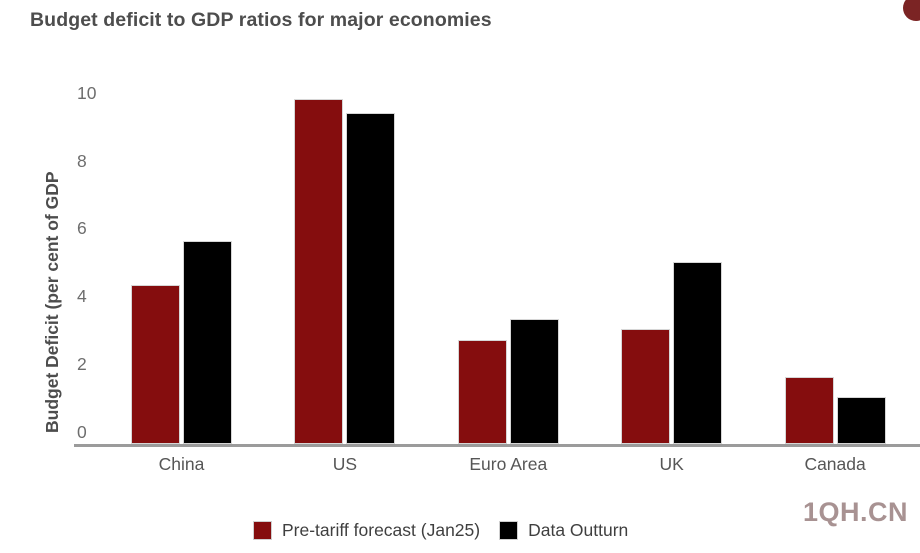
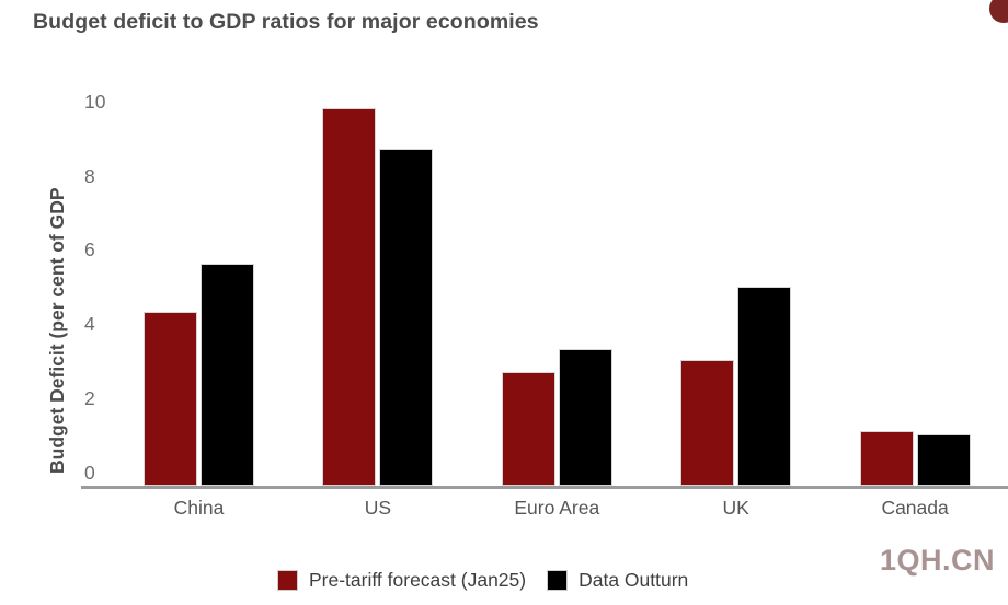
Data Outturn/US: 9.8 -> 9.1
Pre-tariff forecast (Jan25)/Canada: 2.0 -> 1.5
